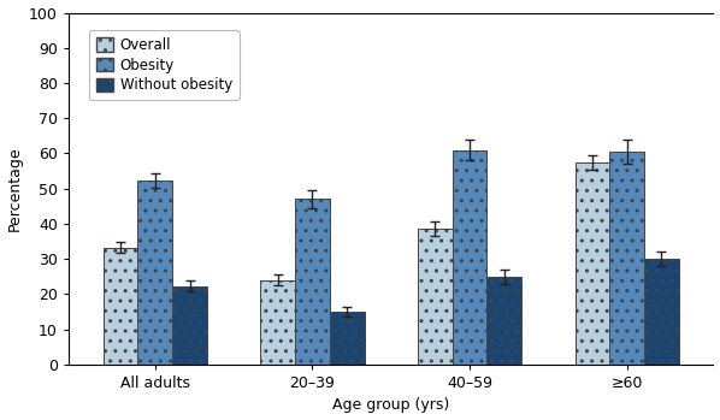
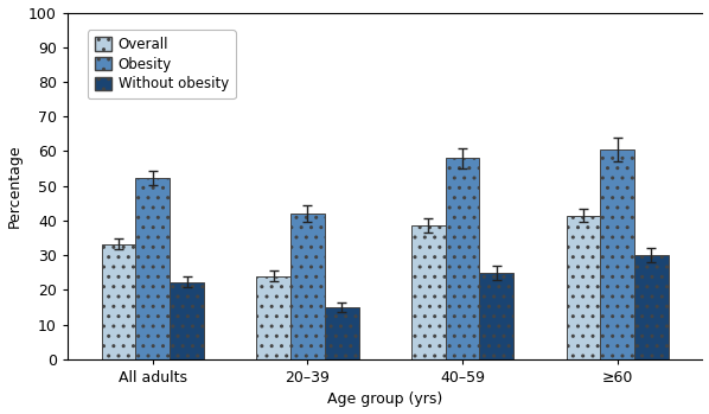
Obesity/20–39: 47.0 -> 42.0
Obesity/40–59: 61.0 -> 58.0
Overall/≥60: 57.5 -> 41.5
